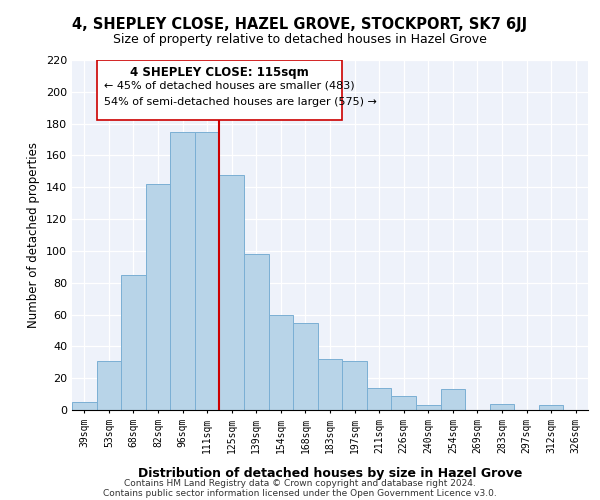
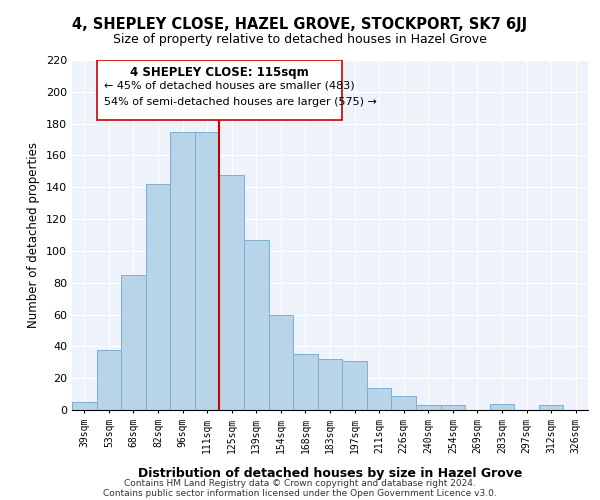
53sqm: 31 -> 38
139sqm: 98 -> 107
168sqm: 55 -> 35
254sqm: 13 -> 3
